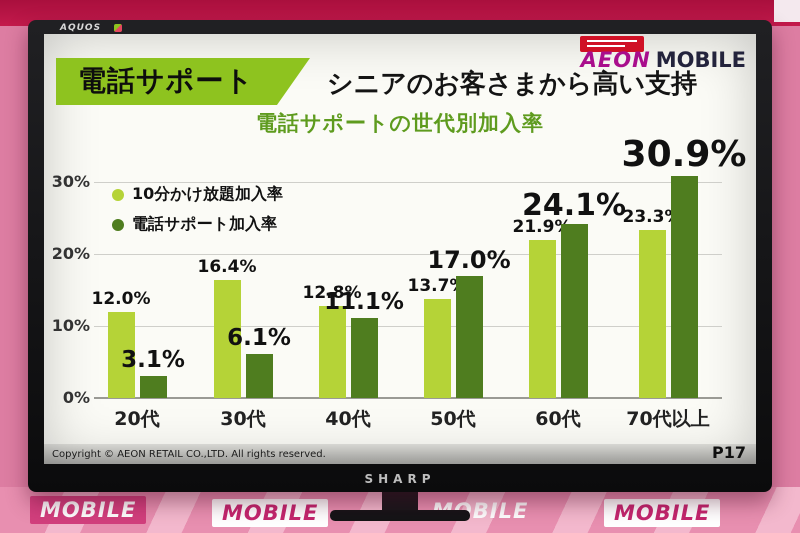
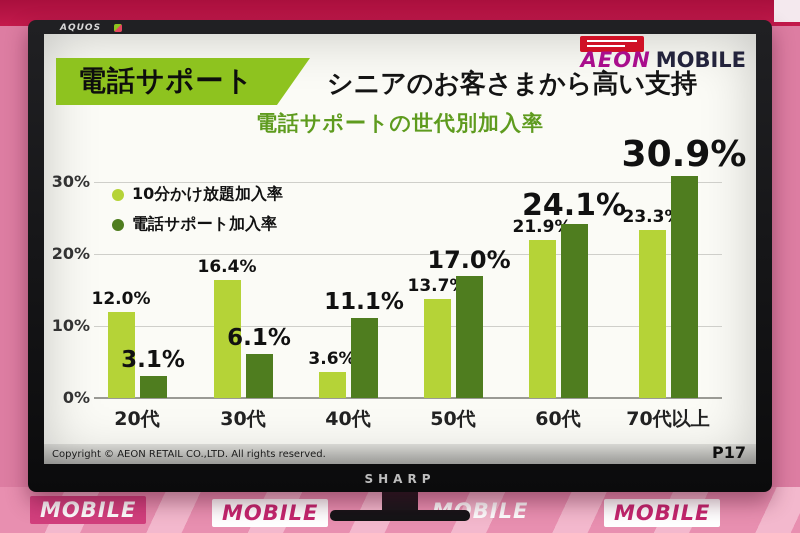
10分かけ放題加入率/40代: 12.8% -> 3.6%
